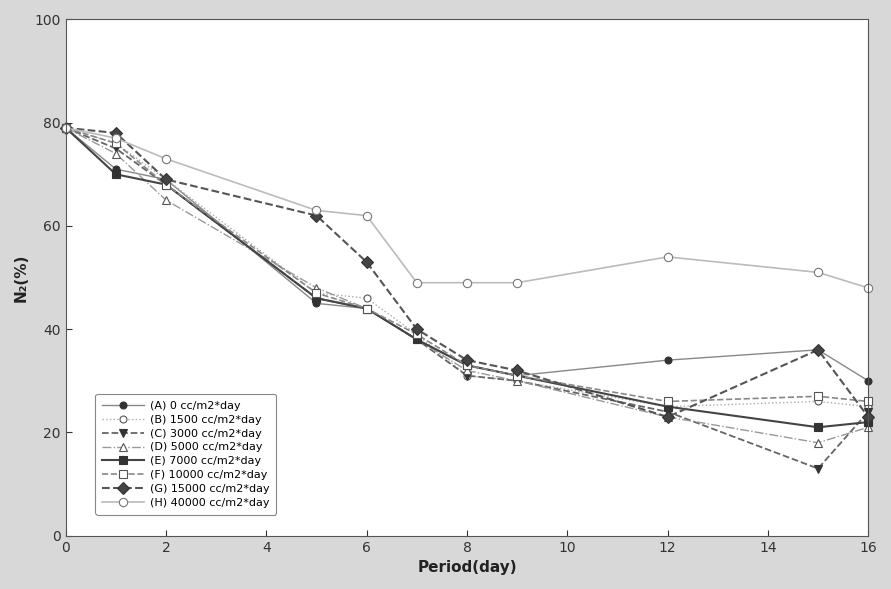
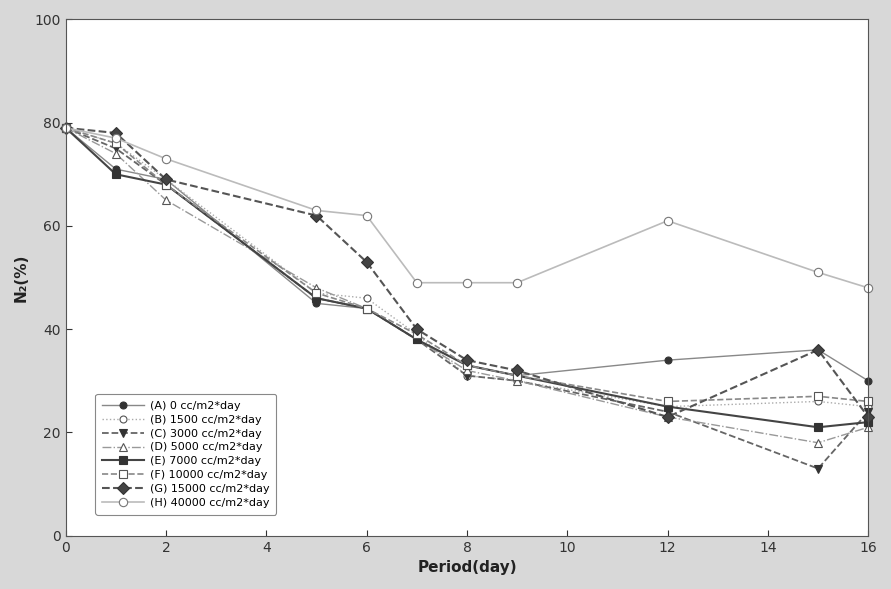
(H) 40000 cc/m2*day/12: 54 -> 61
